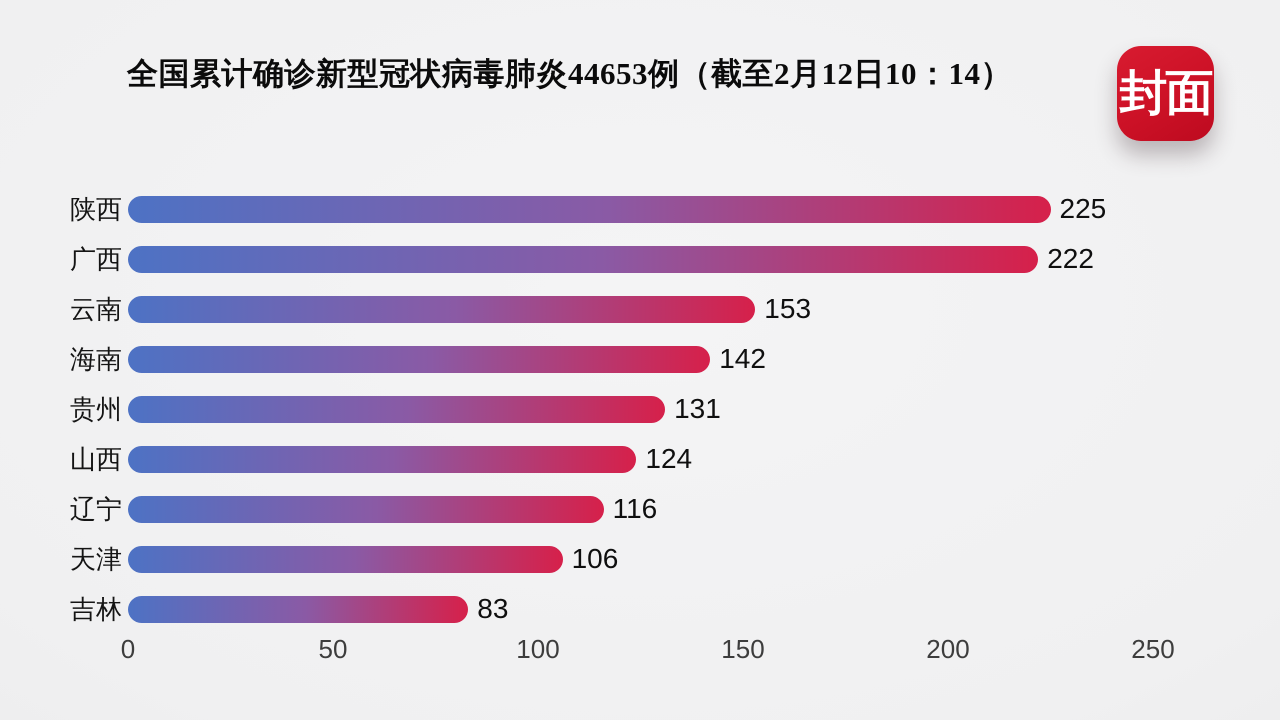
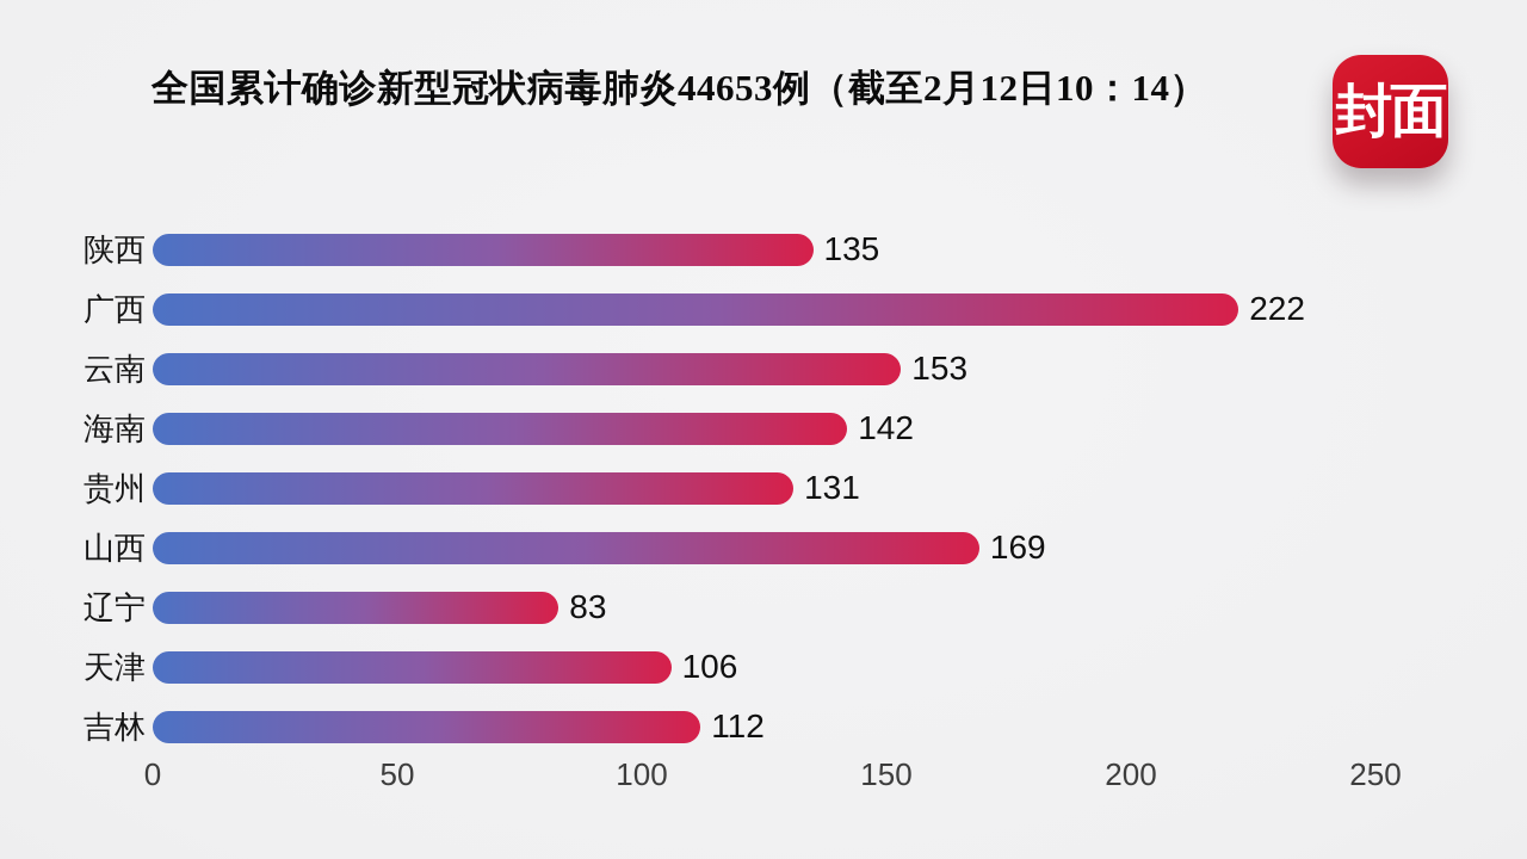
陕西: 225 -> 135
山西: 124 -> 169
辽宁: 116 -> 83
吉林: 83 -> 112
